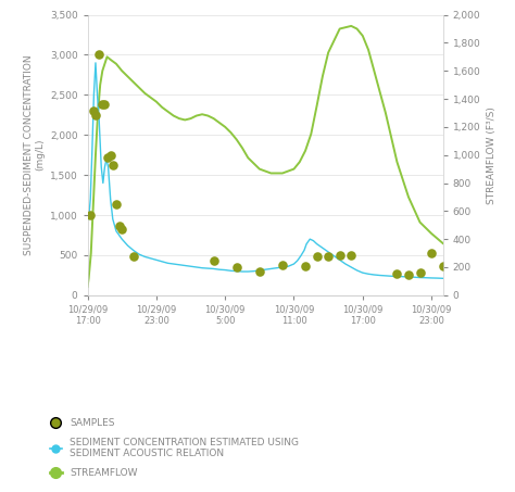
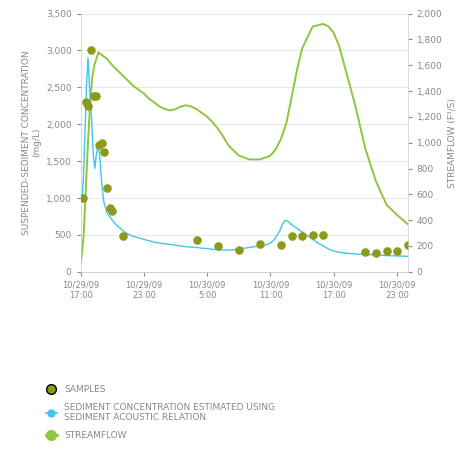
SAMPLES/10/30/09 23:00: 520 -> 280
